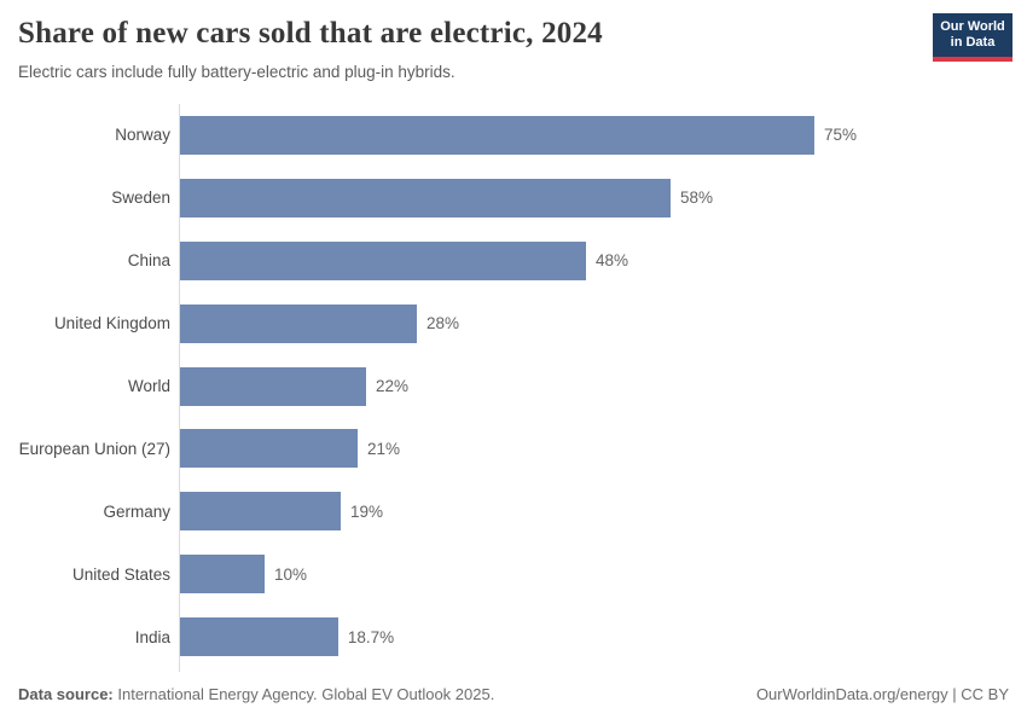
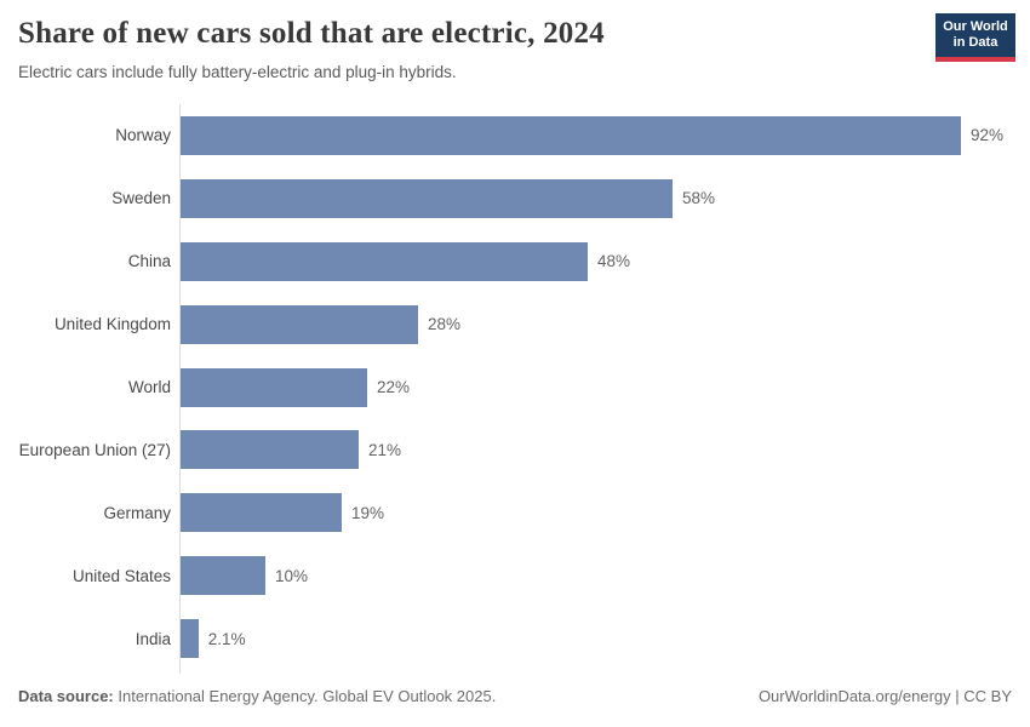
Norway: 75% -> 92%
India: 18.7% -> 2.1%
